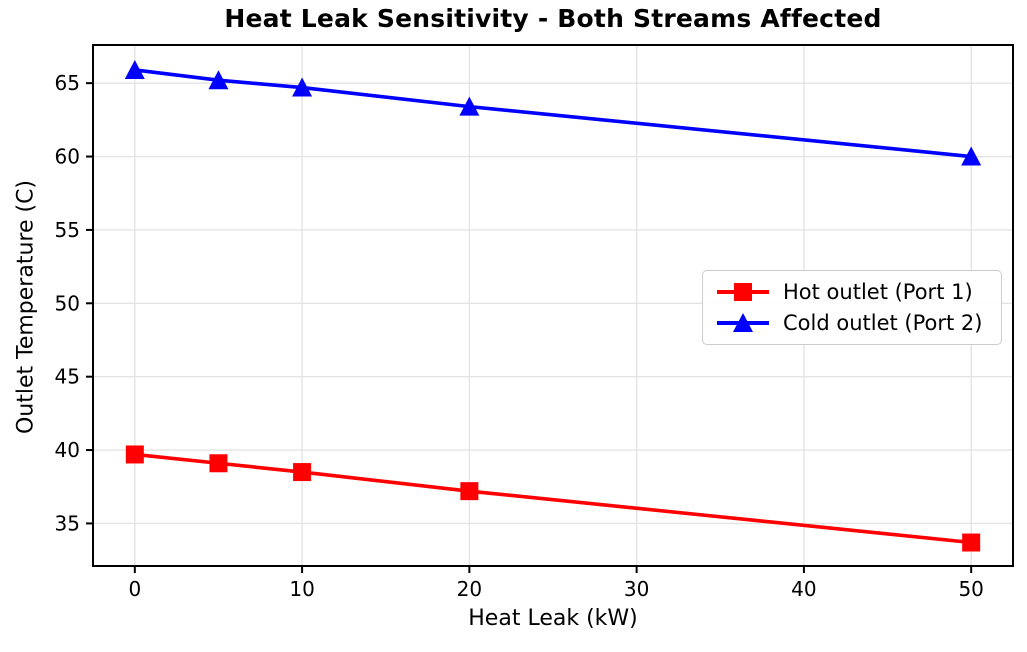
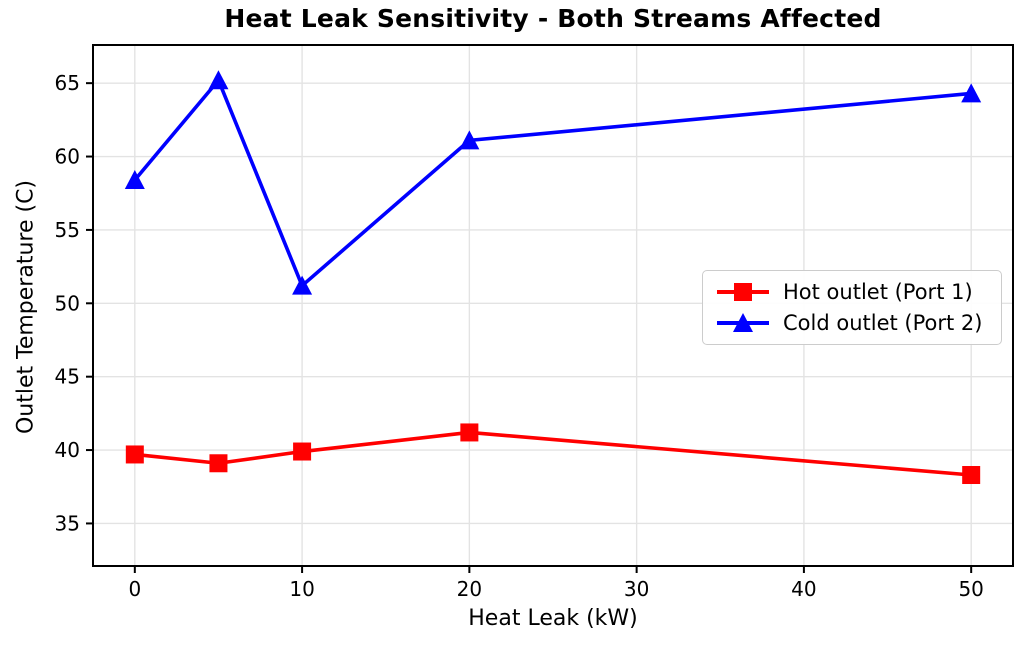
Cold outlet (Port 2)/0: 65.9 -> 58.4
Hot outlet (Port 1)/10: 38.5 -> 39.9
Cold outlet (Port 2)/10: 64.7 -> 51.2
Hot outlet (Port 1)/20: 37.2 -> 41.2
Cold outlet (Port 2)/20: 63.4 -> 61.1
Hot outlet (Port 1)/50: 33.7 -> 38.3
Cold outlet (Port 2)/50: 60.0 -> 64.3
